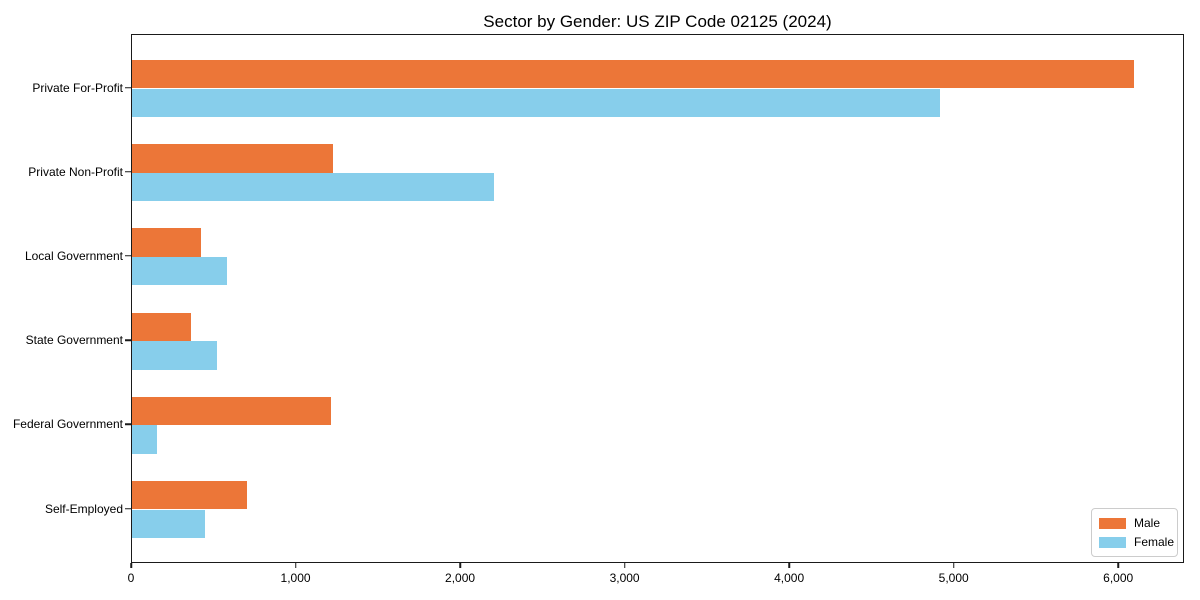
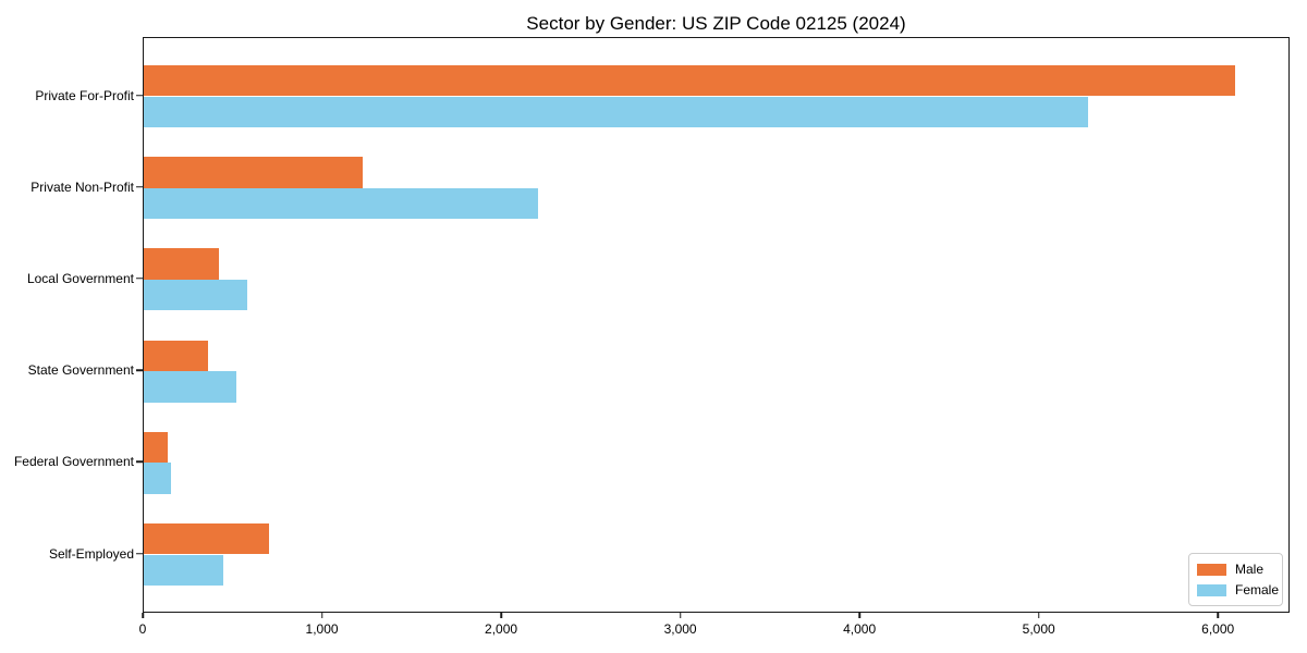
Female/Private For-Profit: 4910 -> 5270
Male/Federal Government: 1210 -> 140
